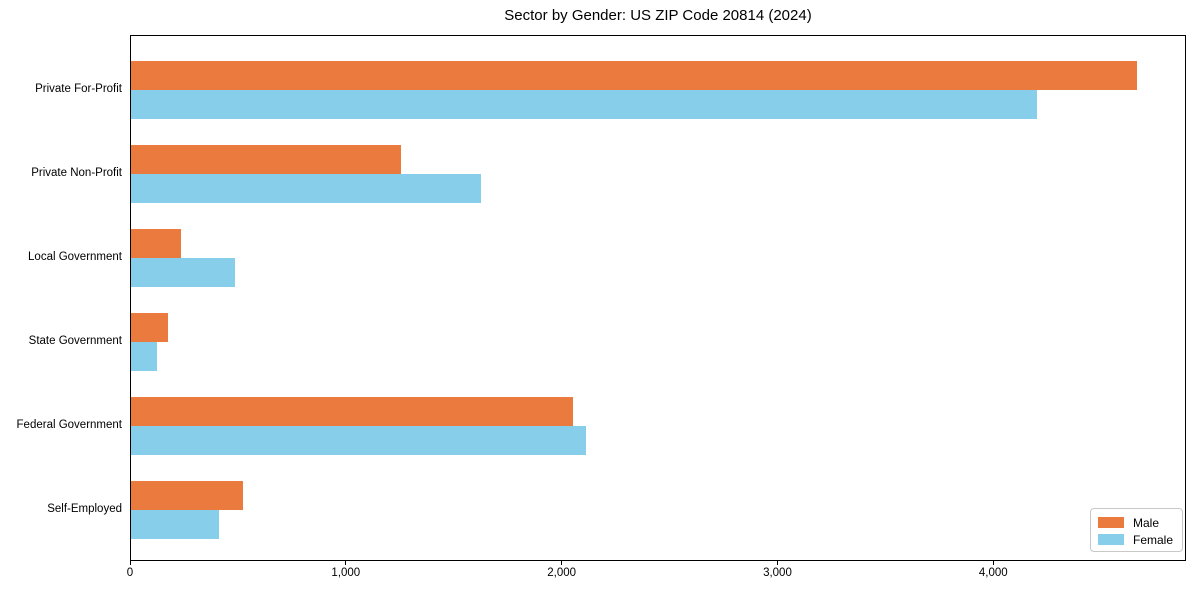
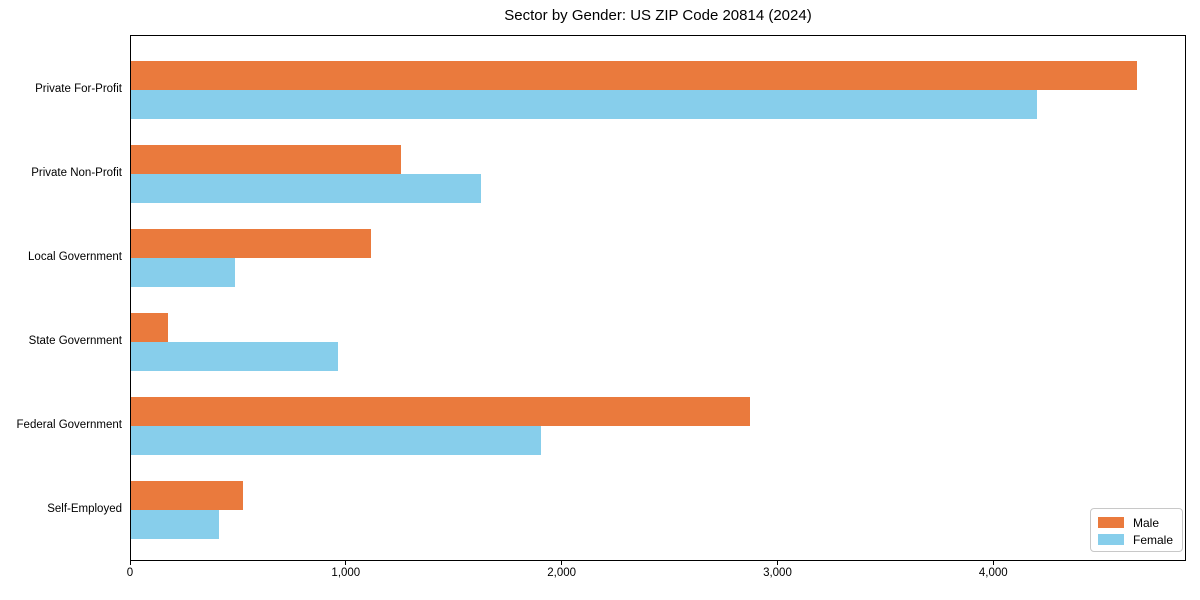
Male/Local Government: 230 -> 1110
Female/State Government: 120 -> 960
Male/Federal Government: 2050 -> 2870
Female/Federal Government: 2110 -> 1900
